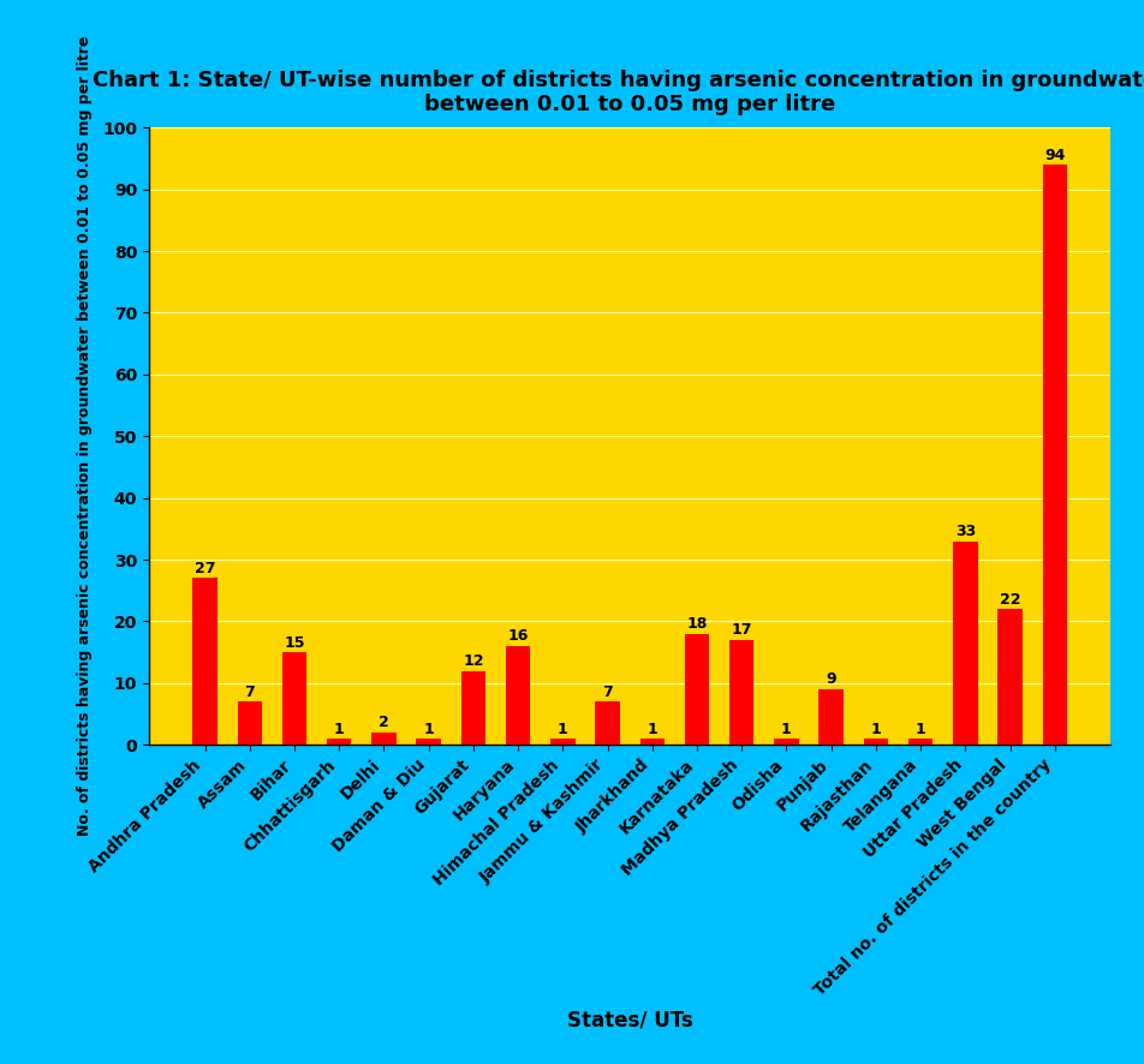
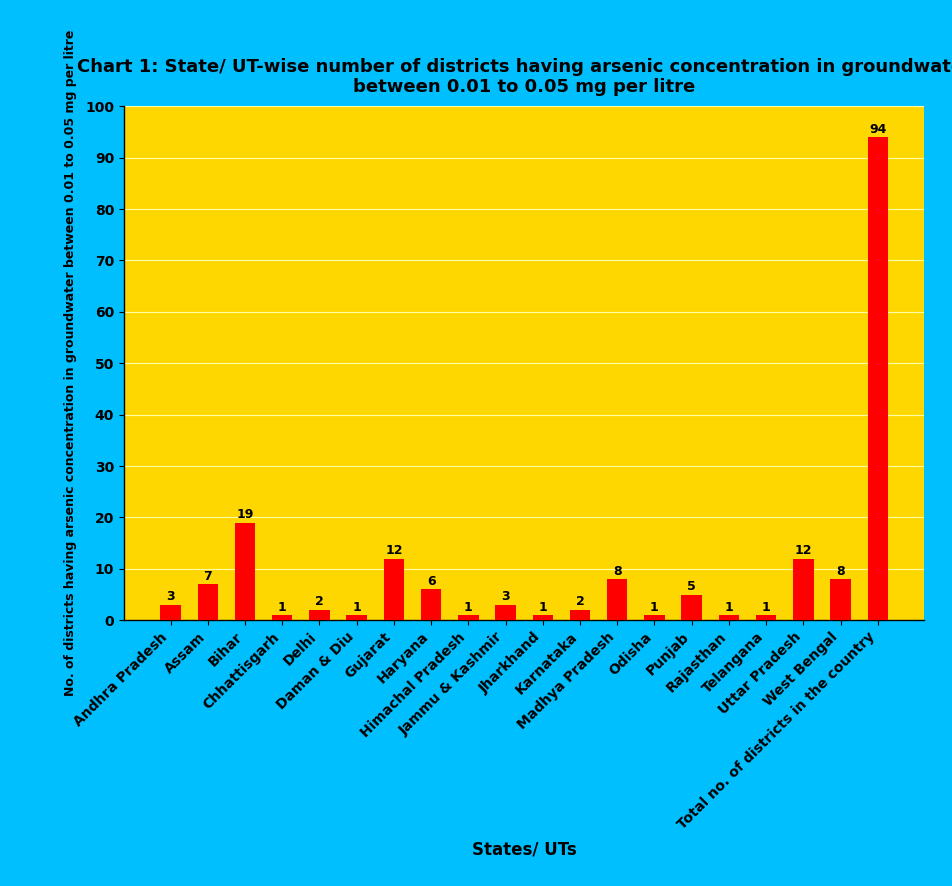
Andhra Pradesh: 27 -> 3
Bihar: 15 -> 19
Haryana: 16 -> 6
Jammu & Kashmir: 7 -> 3
Karnataka: 18 -> 2
Madhya Pradesh: 17 -> 8
Punjab: 9 -> 5
Uttar Pradesh: 33 -> 12
West Bengal: 22 -> 8
